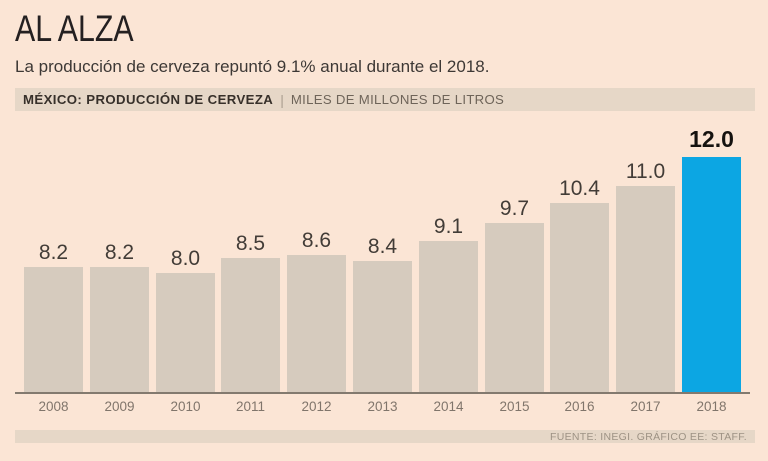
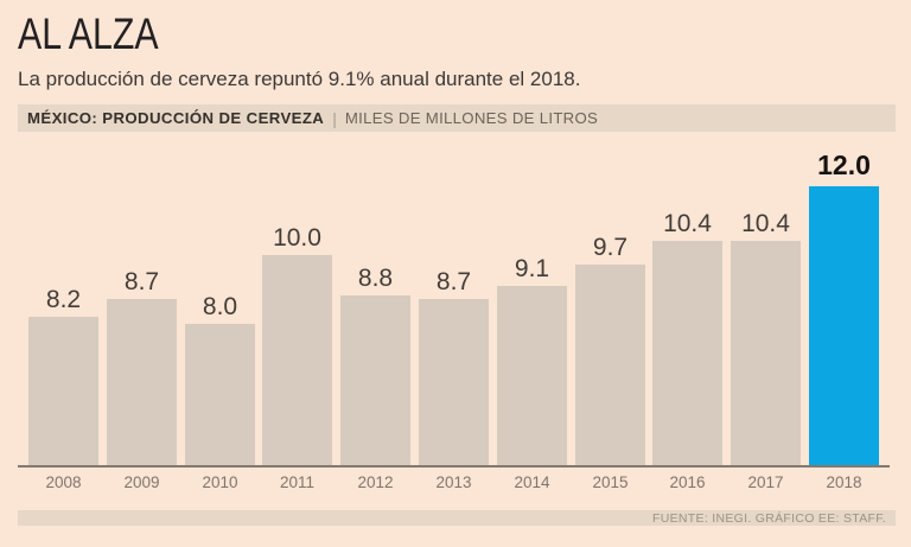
2009: 8.2 -> 8.7
2011: 8.5 -> 10.0
2012: 8.6 -> 8.8
2013: 8.4 -> 8.7
2017: 11.0 -> 10.4
